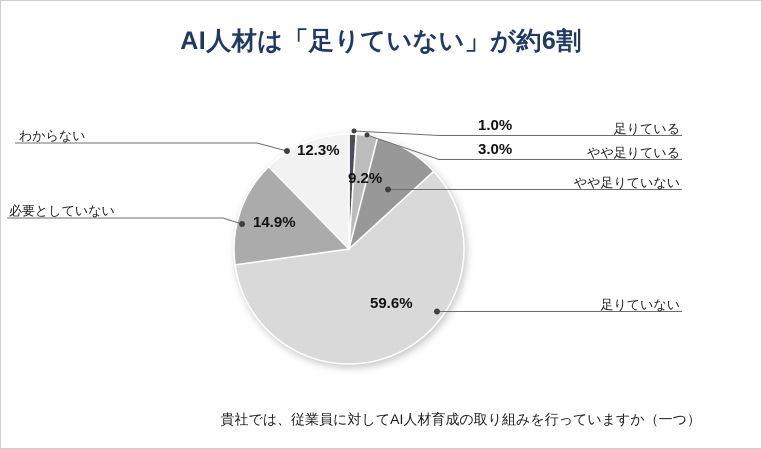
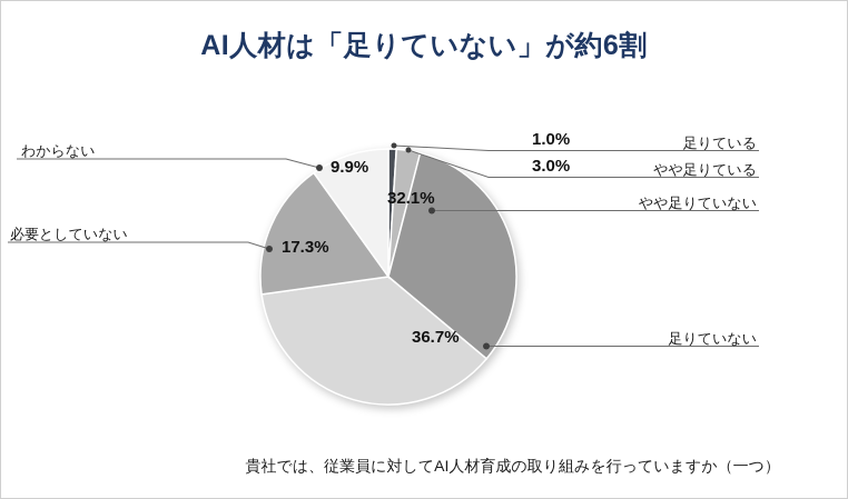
やや足りていない: 9.2% -> 32.1%
足りていない: 59.6% -> 36.7%
必要としていない: 14.9% -> 17.3%
わからない: 12.3% -> 9.9%
